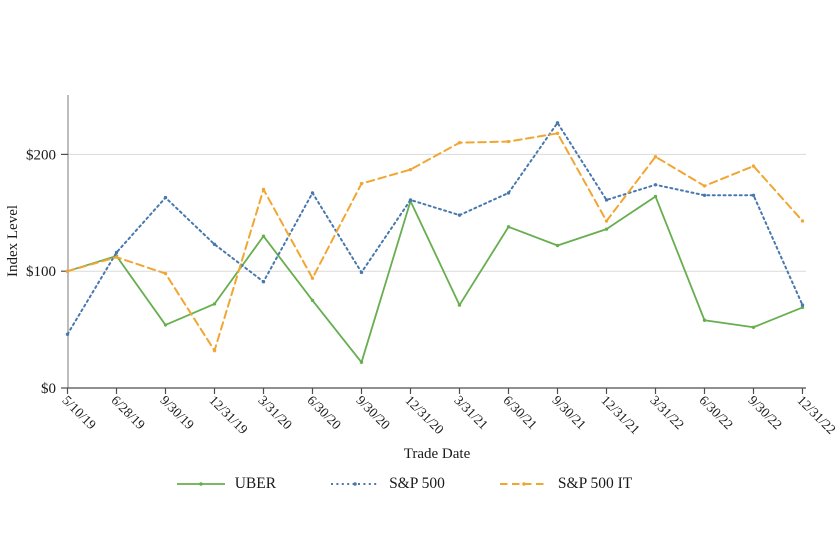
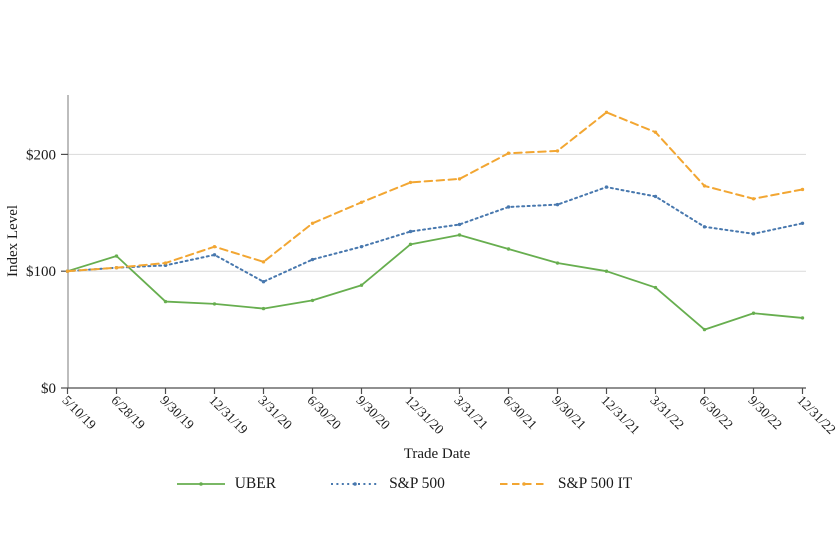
S&P 500/5/10/19: $46 -> $100
S&P 500/6/28/19: $116 -> $103
S&P 500 IT/6/28/19: $112 -> $103
UBER/9/30/19: $54 -> $74
S&P 500/9/30/19: $163 -> $105
S&P 500 IT/9/30/19: $98 -> $107
S&P 500/12/31/19: $123 -> $114
S&P 500 IT/12/31/19: $32 -> $121
UBER/3/31/20: $130 -> $68
S&P 500 IT/3/31/20: $170 -> $108
S&P 500/6/30/20: $167 -> $110
S&P 500 IT/6/30/20: $94 -> $141
UBER/9/30/20: $22 -> $88
S&P 500/9/30/20: $99 -> $121
S&P 500 IT/9/30/20: $175 -> $159
UBER/12/31/20: $160 -> $123
S&P 500/12/31/20: $161 -> $134
S&P 500 IT/12/31/20: $187 -> $176
UBER/3/31/21: $71 -> $131
S&P 500/3/31/21: $148 -> $140
S&P 500 IT/3/31/21: $210 -> $179
UBER/6/30/21: $138 -> $119
S&P 500/6/30/21: $167 -> $155
S&P 500 IT/6/30/21: $211 -> $201
UBER/9/30/21: $122 -> $107
S&P 500/9/30/21: $227 -> $157
S&P 500 IT/9/30/21: $218 -> $203
UBER/12/31/21: $136 -> $100
S&P 500/12/31/21: $161 -> $172
S&P 500 IT/12/31/21: $143 -> $236
UBER/3/31/22: $164 -> $86
S&P 500/3/31/22: $174 -> $164
S&P 500 IT/3/31/22: $198 -> $219
UBER/6/30/22: $58 -> $50
S&P 500/6/30/22: $165 -> $138
UBER/9/30/22: $52 -> $64
S&P 500/9/30/22: $165 -> $132
S&P 500 IT/9/30/22: $190 -> $162
UBER/12/31/22: $69 -> $60
S&P 500/12/31/22: $71 -> $141
S&P 500 IT/12/31/22: $143 -> $170
